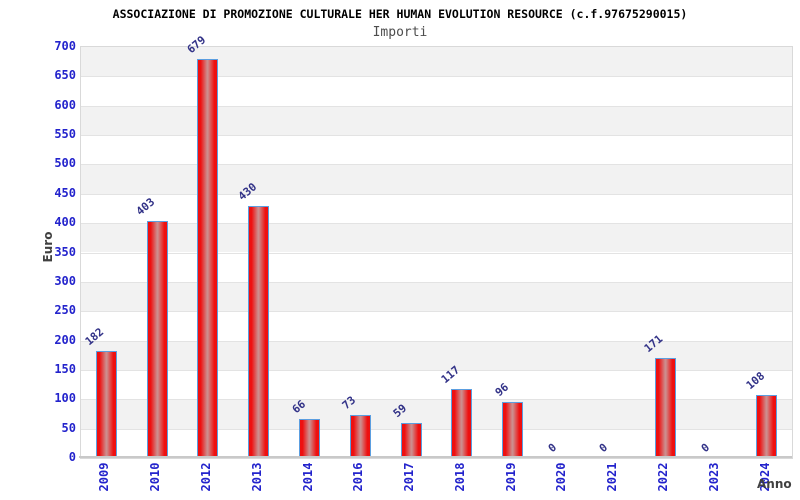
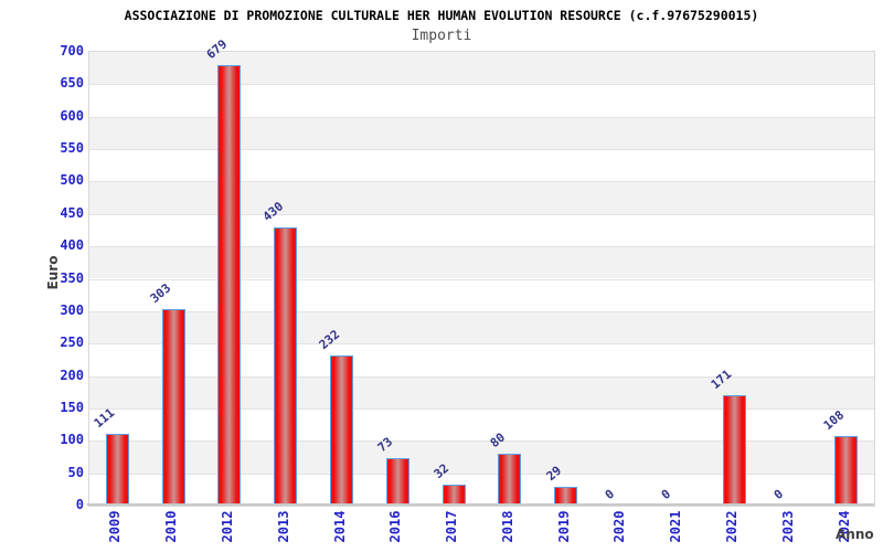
2009: 182 -> 111
2010: 403 -> 303
2014: 66 -> 232
2017: 59 -> 32
2018: 117 -> 80
2019: 96 -> 29
